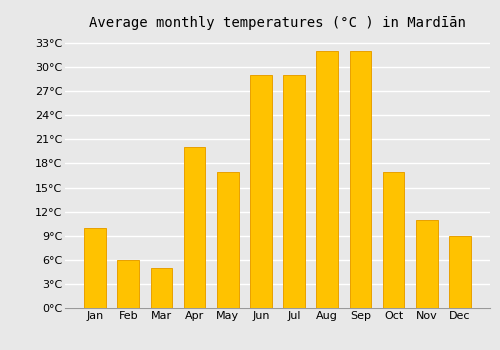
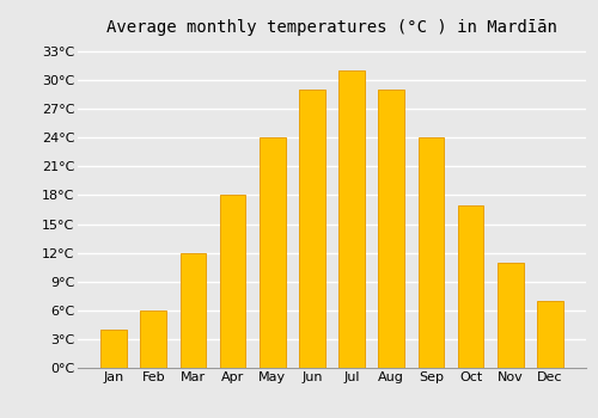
Jan: 10°C -> 4°C
Mar: 5°C -> 12°C
Apr: 20°C -> 18°C
May: 17°C -> 24°C
Jul: 29°C -> 31°C
Aug: 32°C -> 29°C
Sep: 32°C -> 24°C
Dec: 9°C -> 7°C
